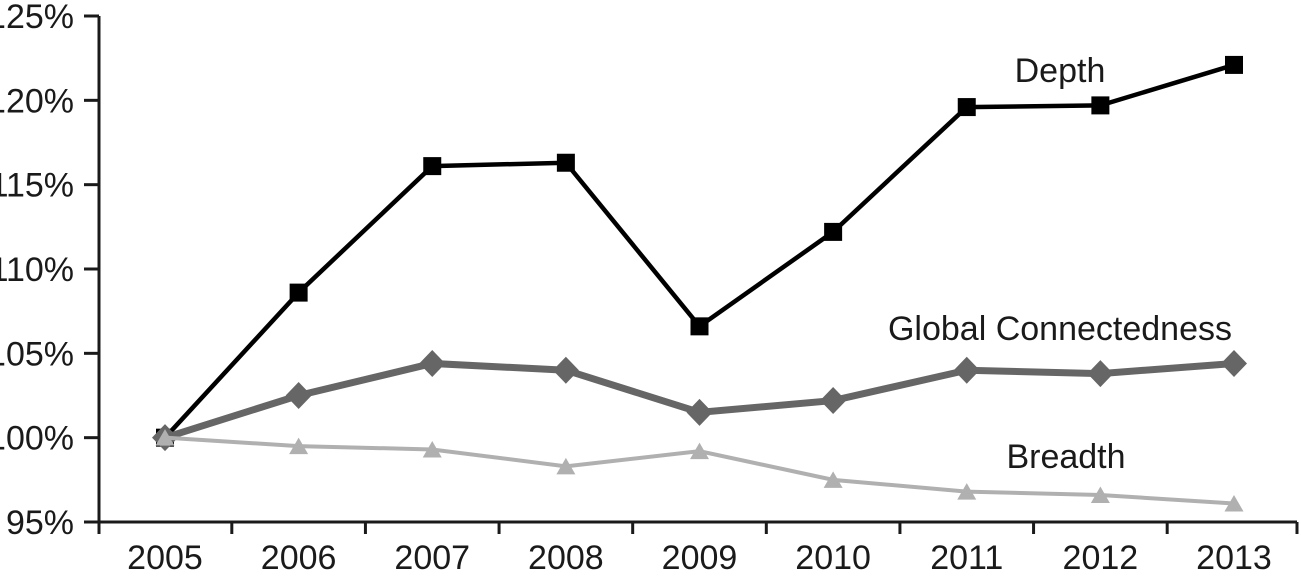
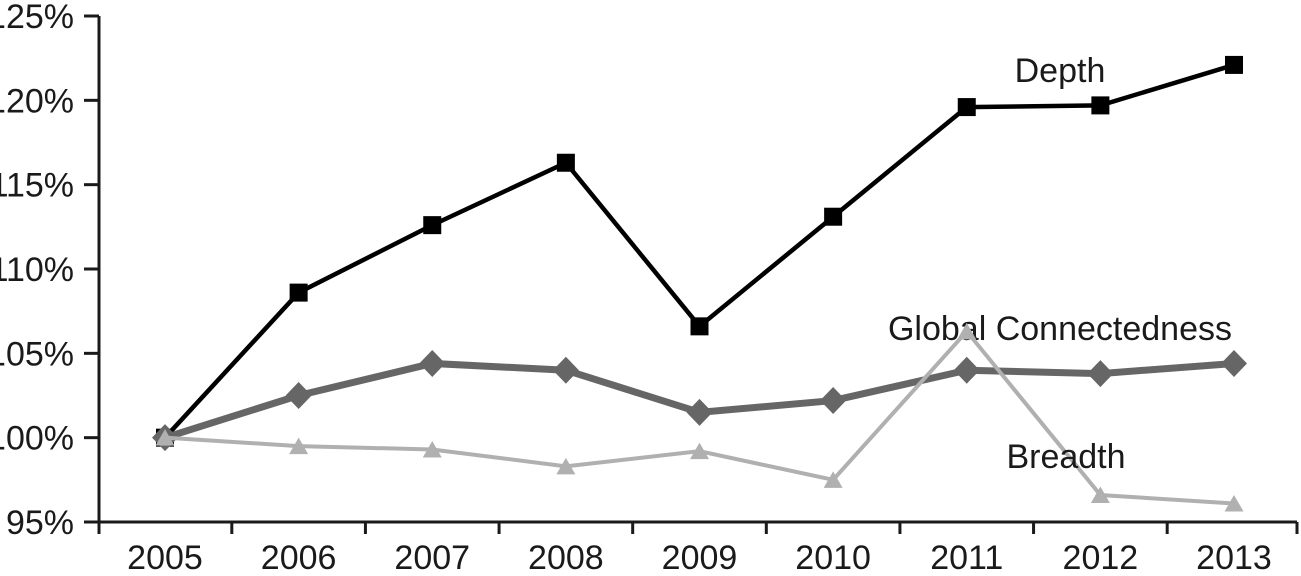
Depth/2007: 116.1% -> 112.6%
Depth/2010: 112.2% -> 113.1%
Breadth/2011: 96.8% -> 106.3%
